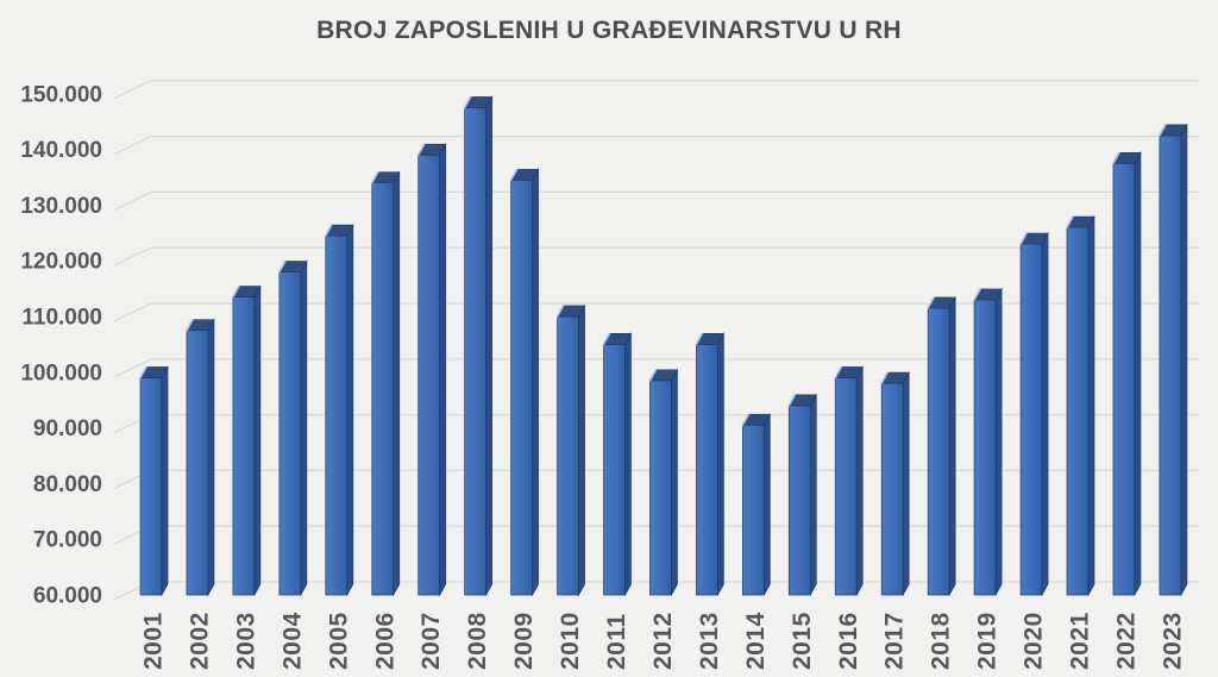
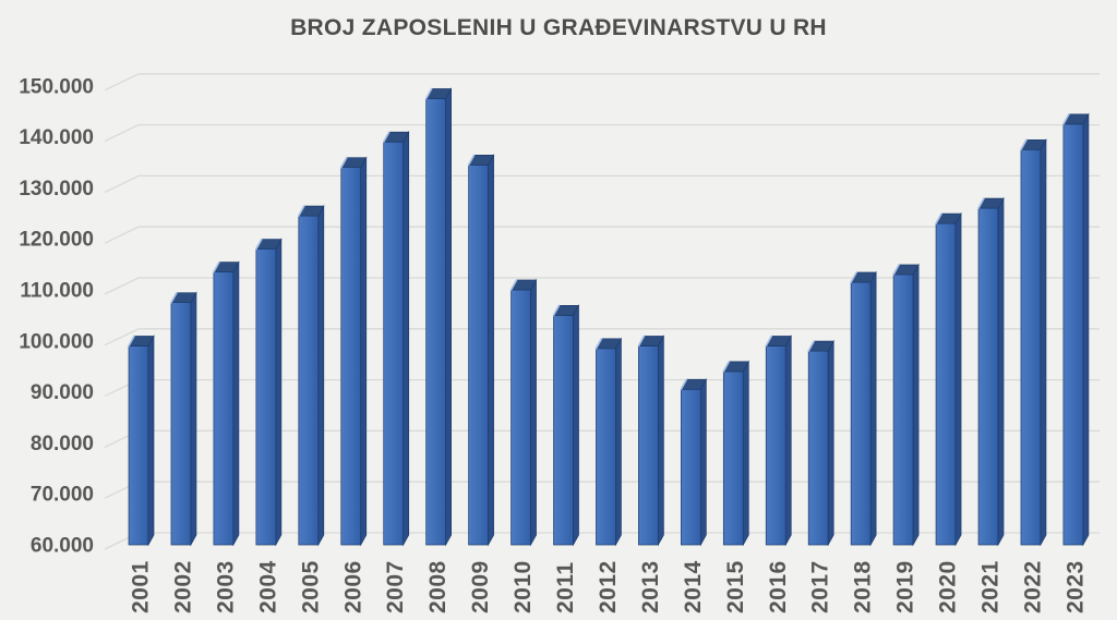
2013: 105000 -> 99000
